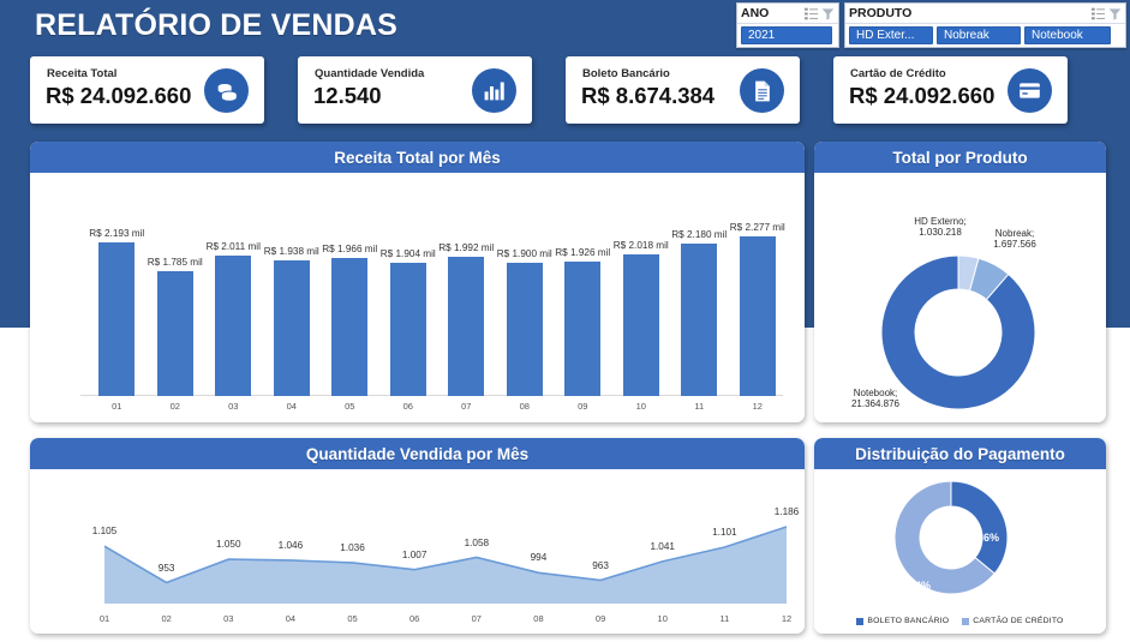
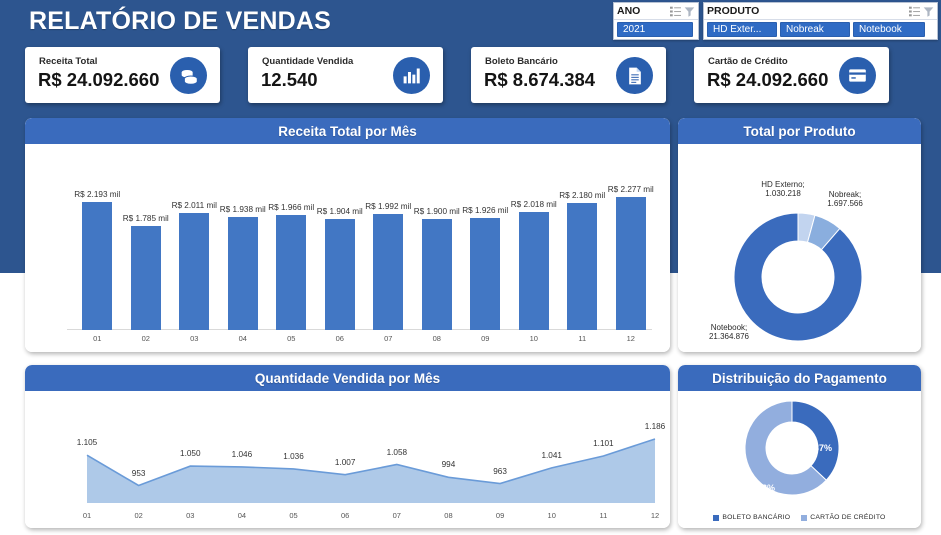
Distribuição do Pagamento/BOLETO BANCÁRIO: 36% -> 37%
Distribuição do Pagamento/CARTÃO DE CRÉDITO: 64% -> 63%
